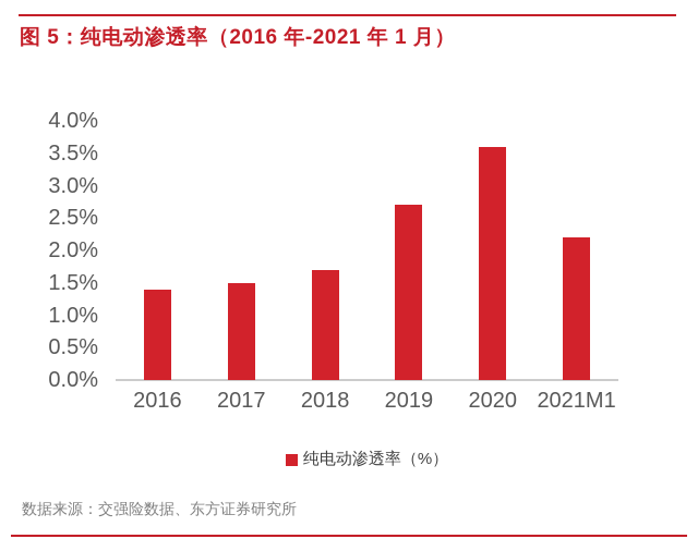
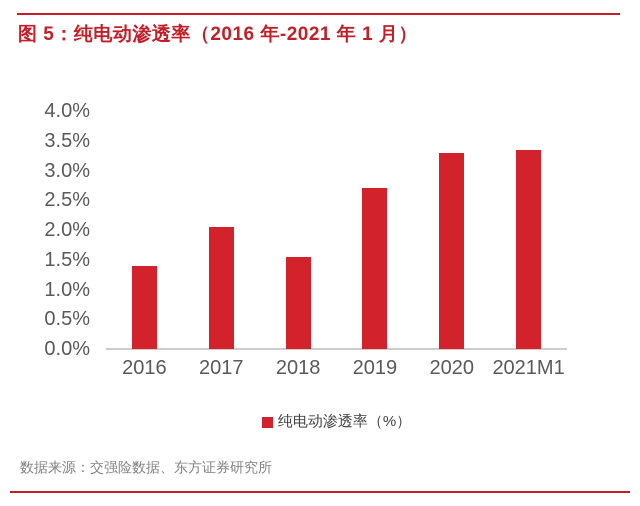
2017: 1.5% -> 2.0%
2018: 1.7% -> 1.6%
2020: 3.6% -> 3.3%
2021M1: 2.2% -> 3.4%
